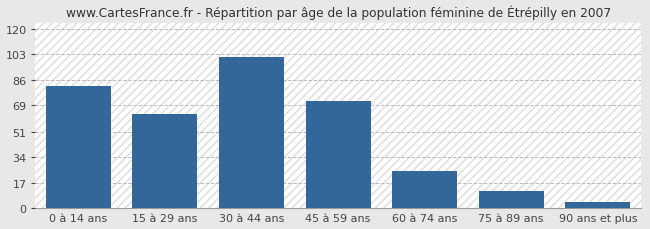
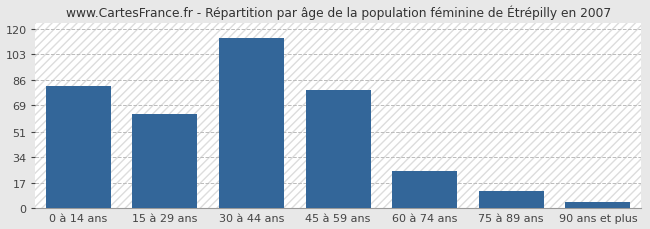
30 à 44 ans: 101 -> 114
45 à 59 ans: 72 -> 79
